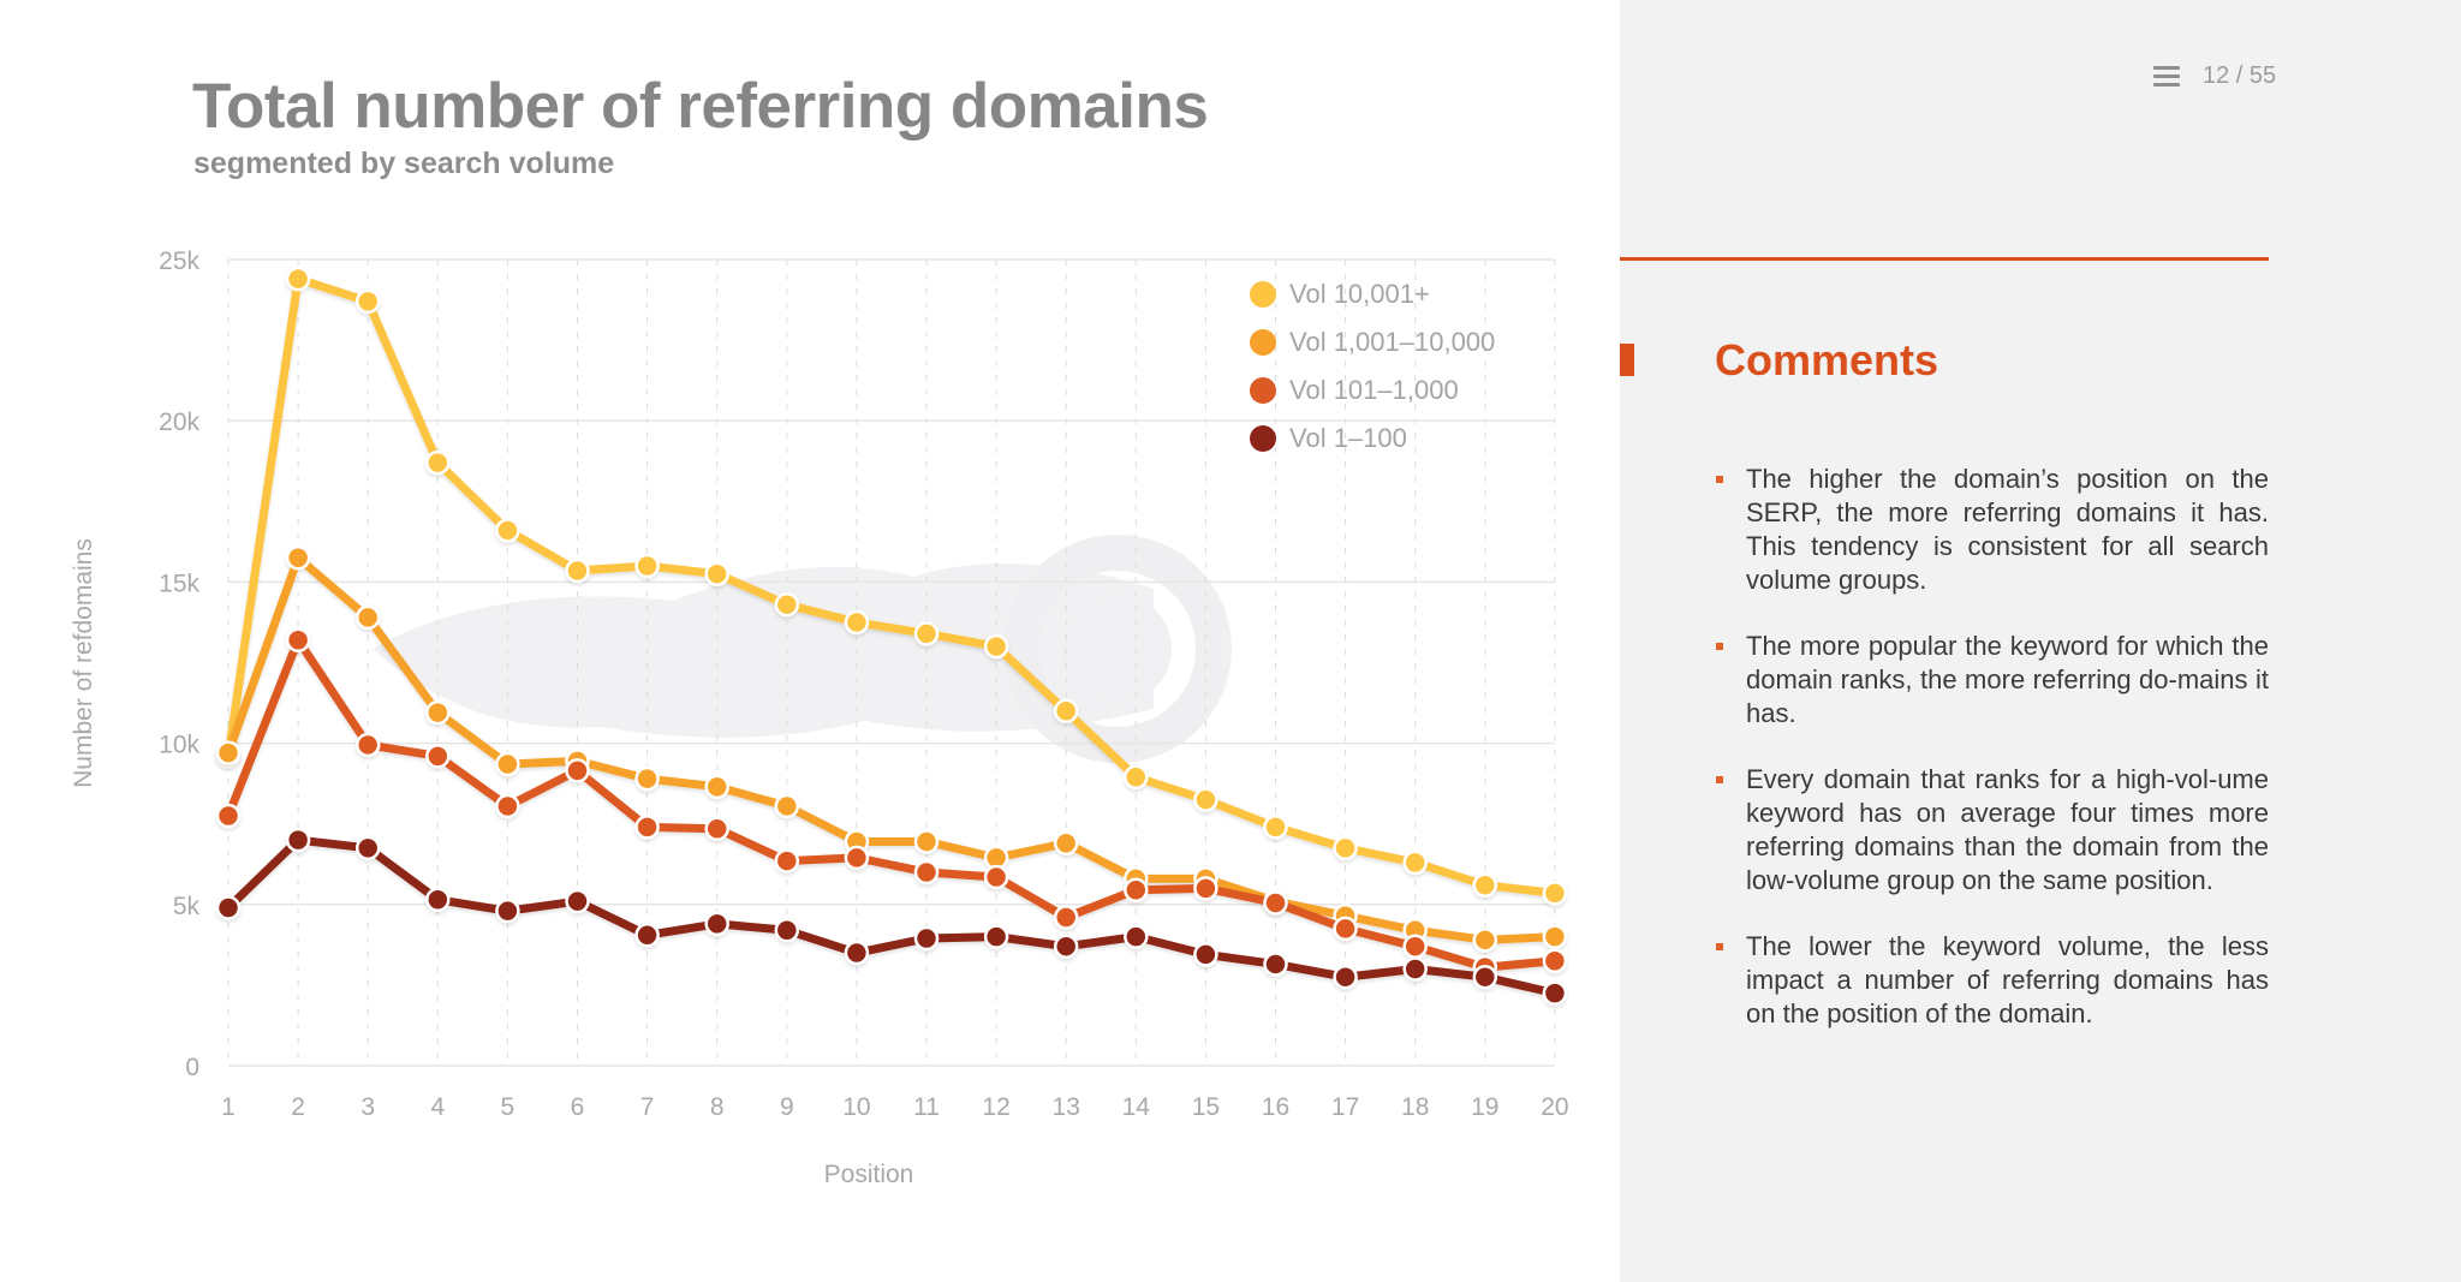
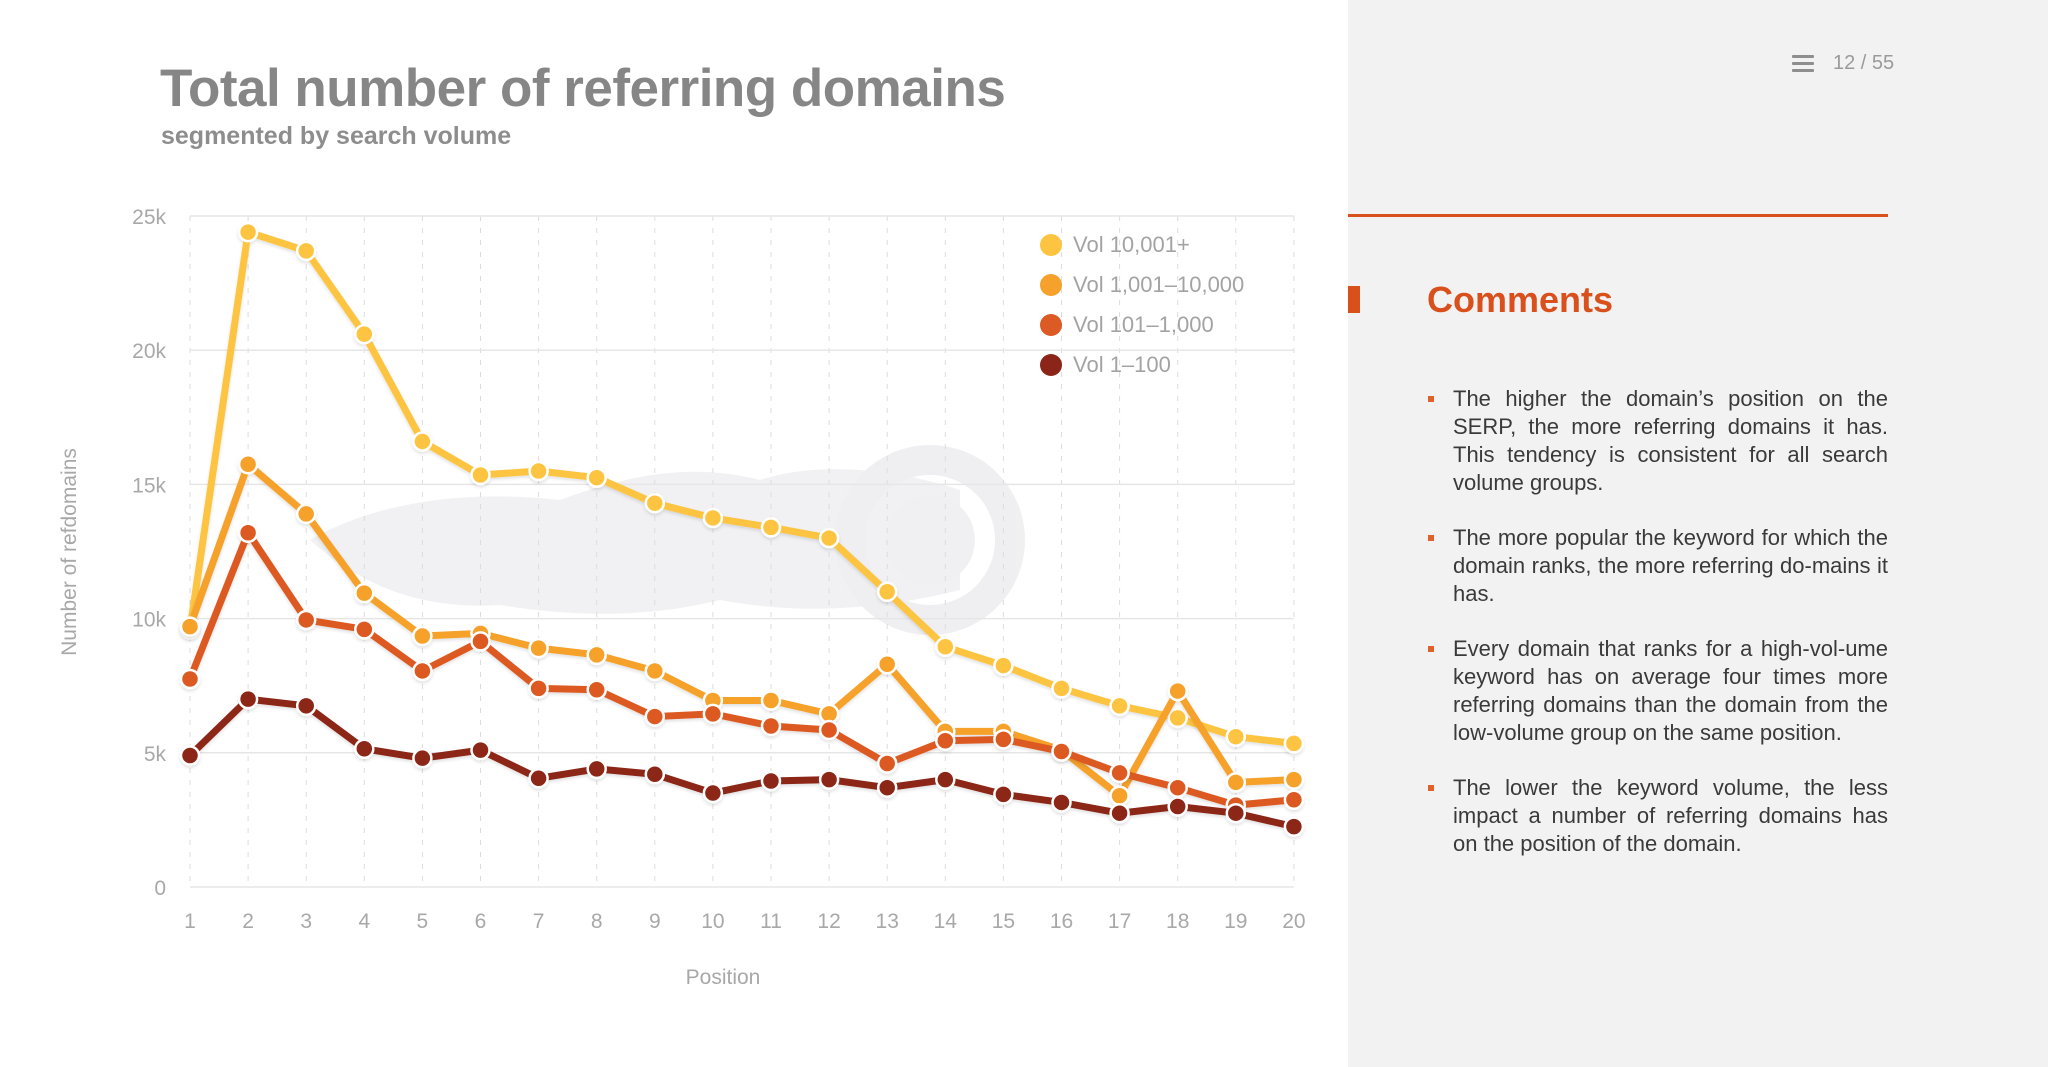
Vol 10,001+/4: 18.7k -> 20.6k
Vol 1,001–10,000/13: 6.9k -> 8.3k
Vol 1,001–10,000/17: 4.6k -> 3.4k
Vol 1,001–10,000/18: 4.2k -> 7.3k
